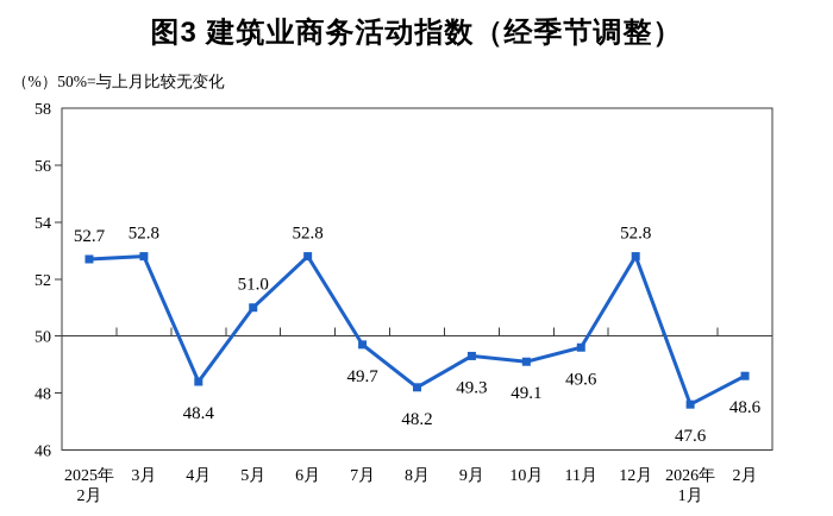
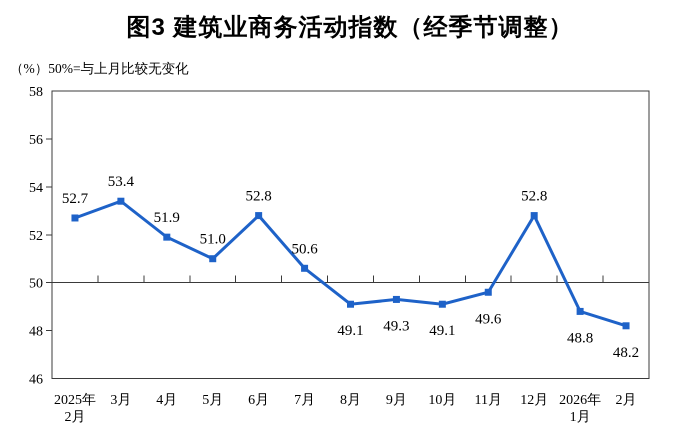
3月: 52.8 -> 53.4
4月: 48.4 -> 51.9
7月: 49.7 -> 50.6
8月: 48.2 -> 49.1
2026年 1月: 47.6 -> 48.8
2月: 48.6 -> 48.2
